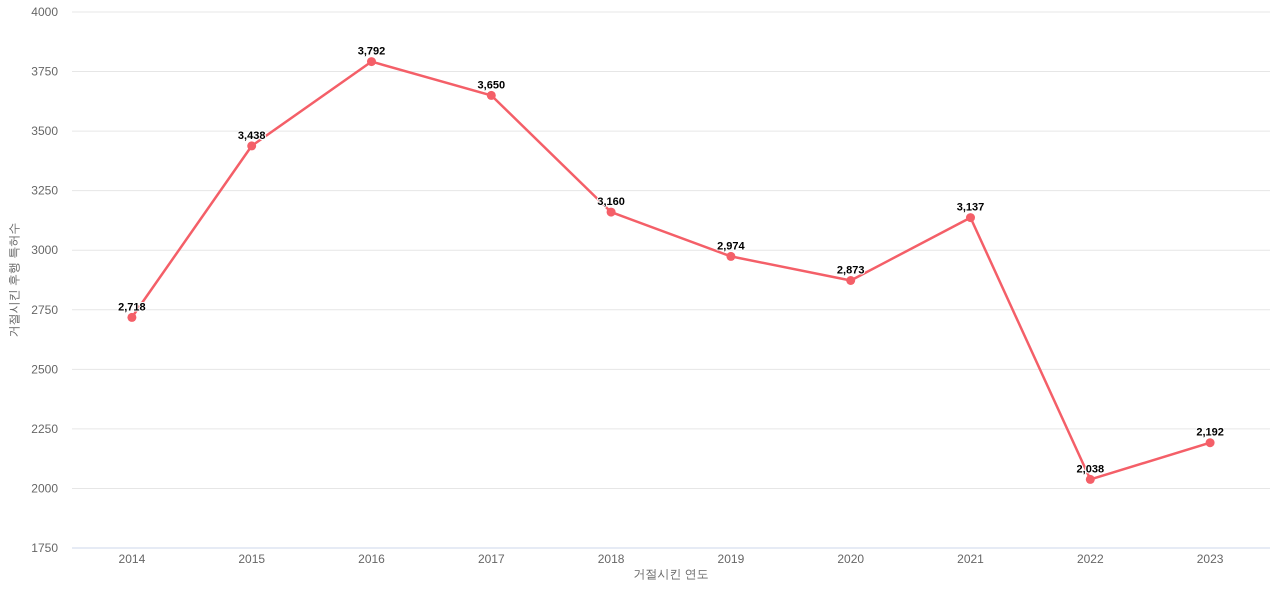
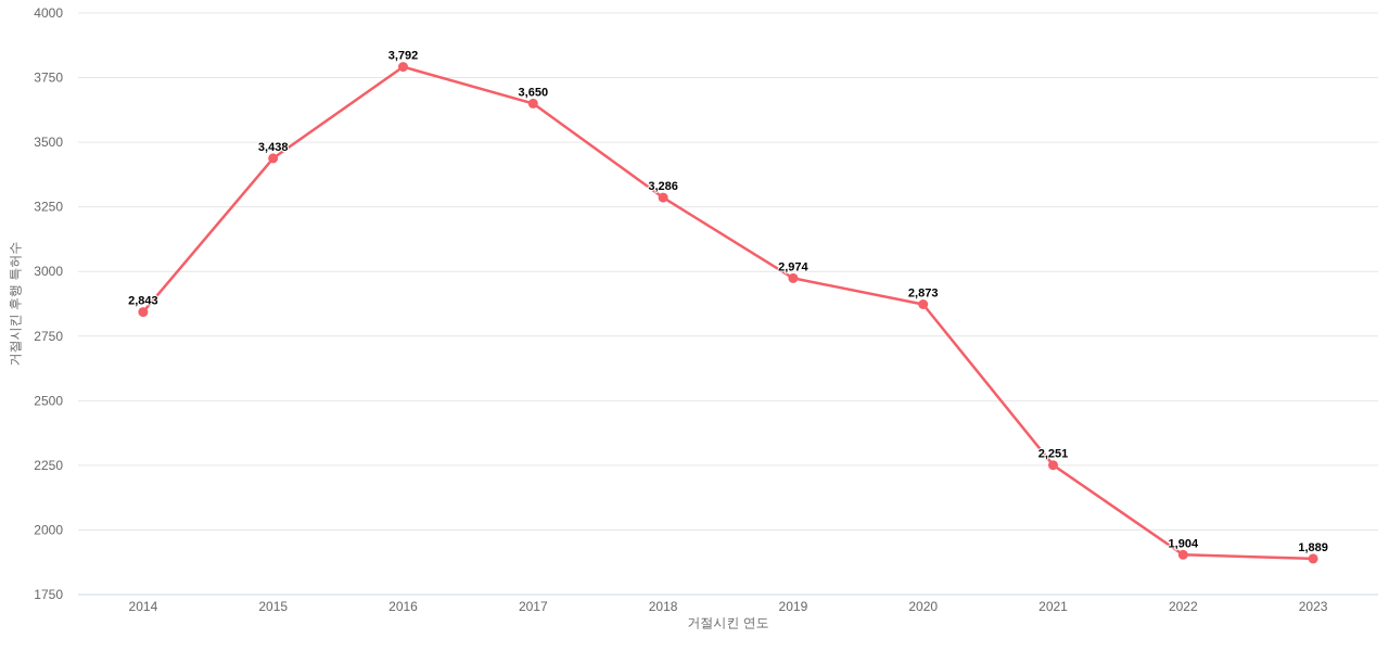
2014: 2,718 -> 2,843
2018: 3,160 -> 3,286
2021: 3,137 -> 2,251
2022: 2,038 -> 1,904
2023: 2,192 -> 1,889
